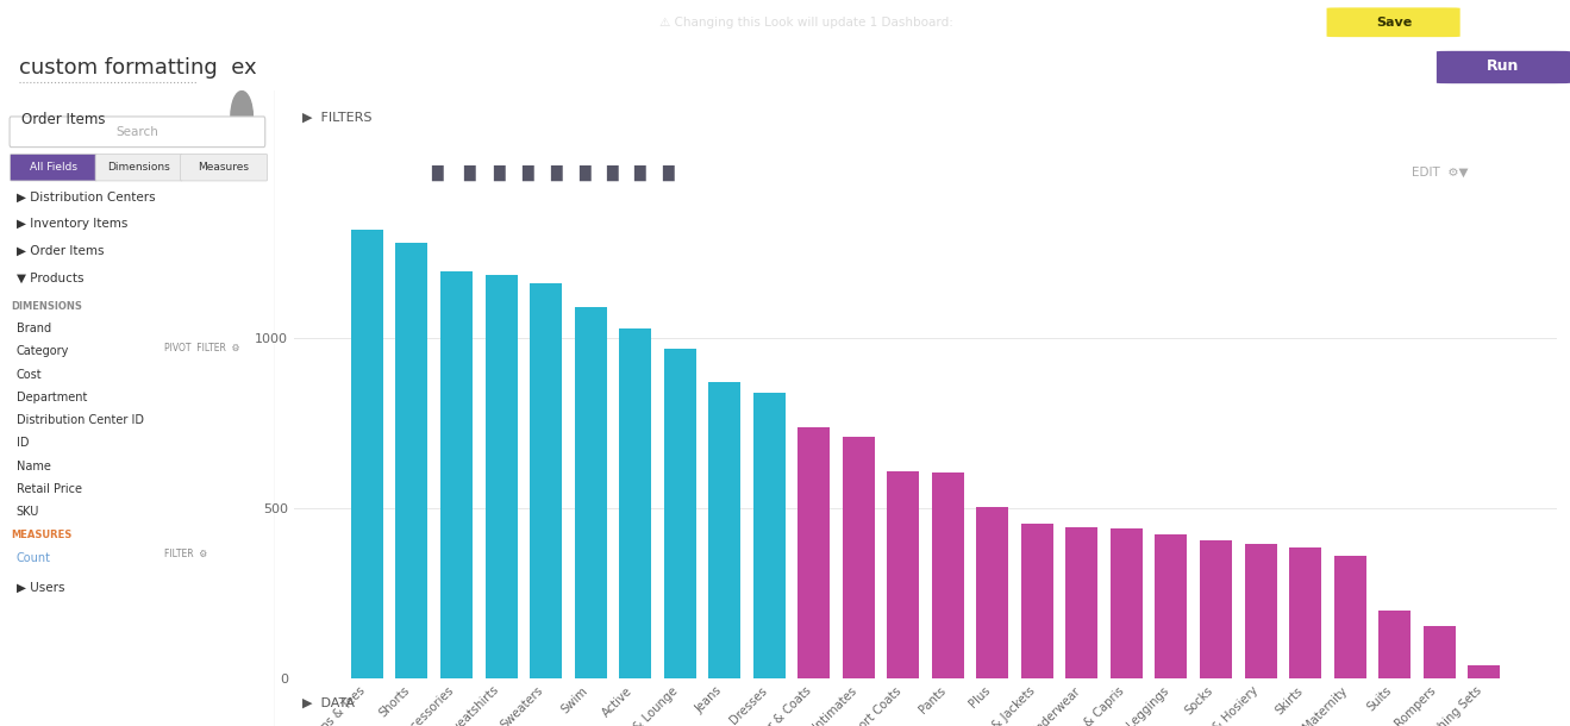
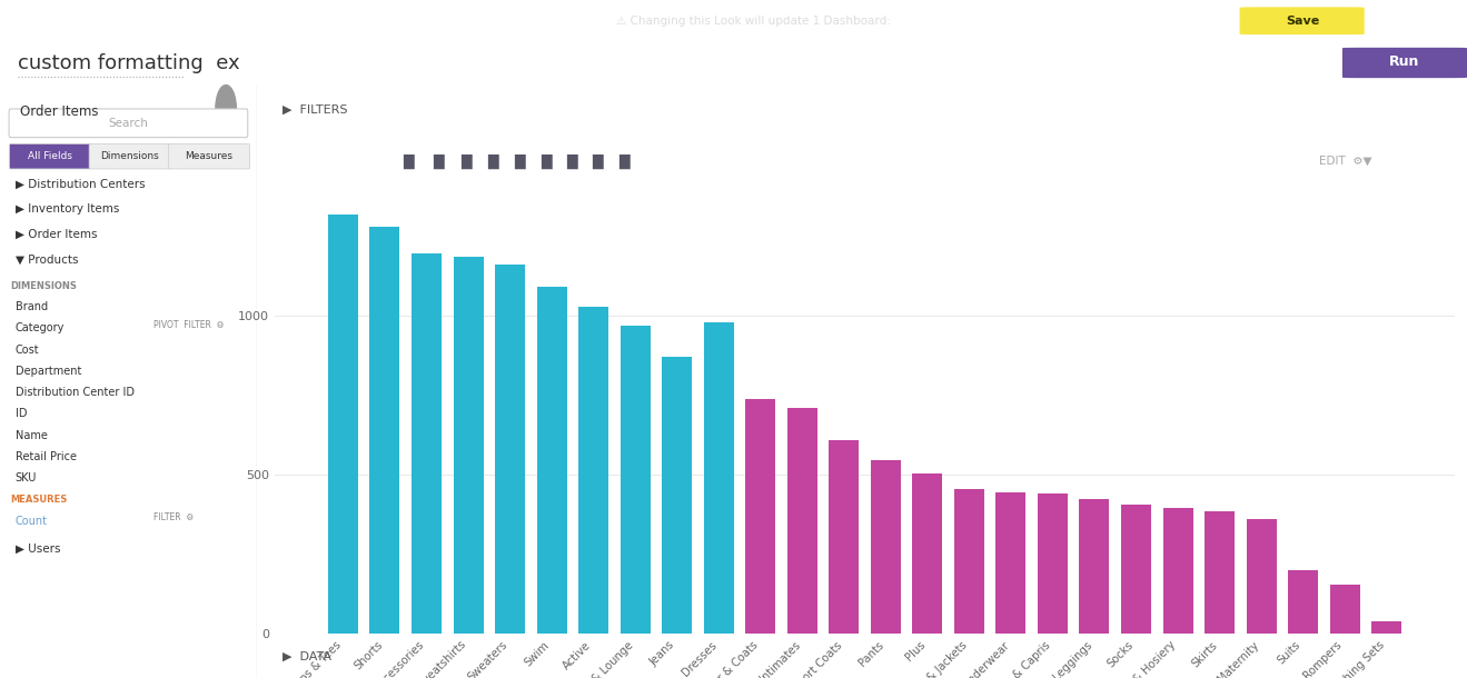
Dresses: 840 -> 980
Pants: 605 -> 545
